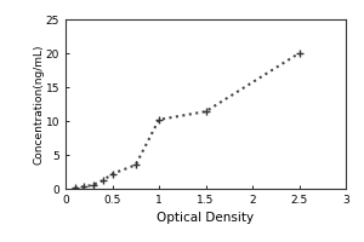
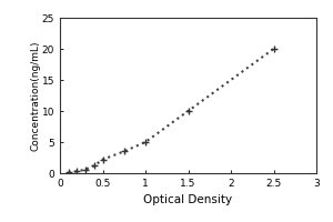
1: 10.2 -> 5.0
1.5: 11.4 -> 10.0
